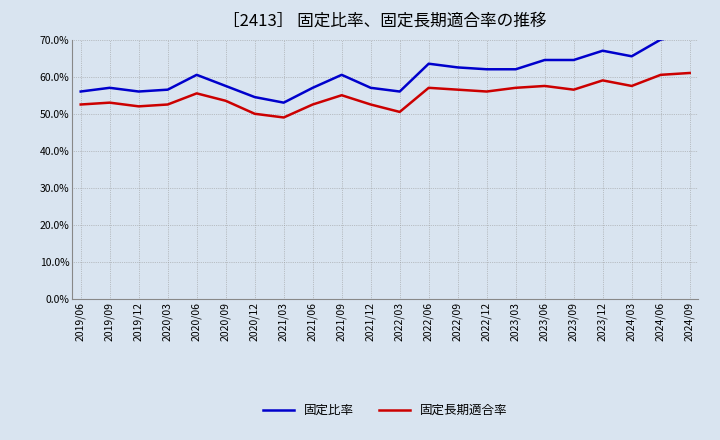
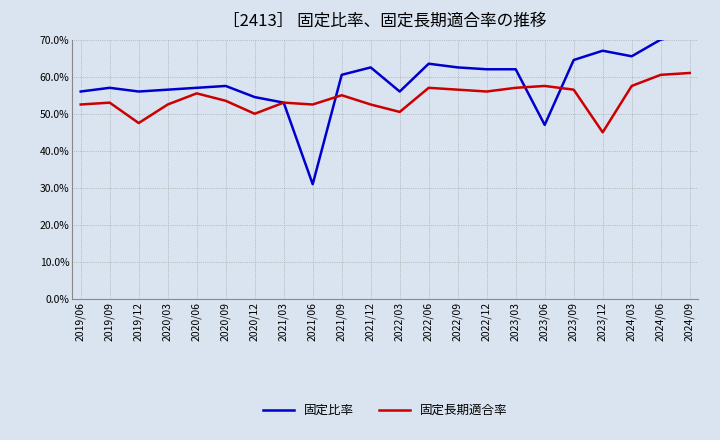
固定長期適合率/2019/12: 52.0% -> 47.5%
固定比率/2020/06: 60.5% -> 57.0%
固定長期適合率/2021/03: 49.0% -> 53.0%
固定比率/2021/06: 57.0% -> 31.0%
固定比率/2021/12: 57.0% -> 62.5%
固定比率/2023/06: 64.5% -> 47.0%
固定長期適合率/2023/12: 59.0% -> 45.0%
